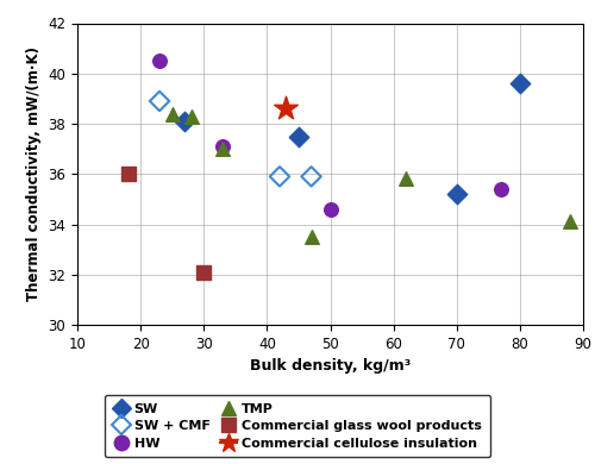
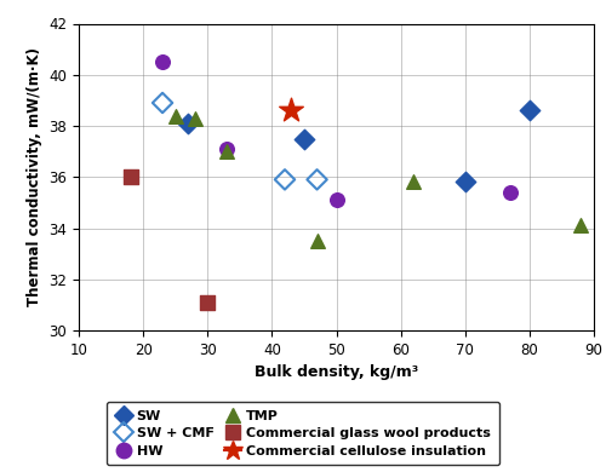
Commercial glass wool products/30: 32.1 -> 31.1
HW/50: 34.6 -> 35.1
SW/70: 35.2 -> 35.8
SW/80: 39.6 -> 38.6
